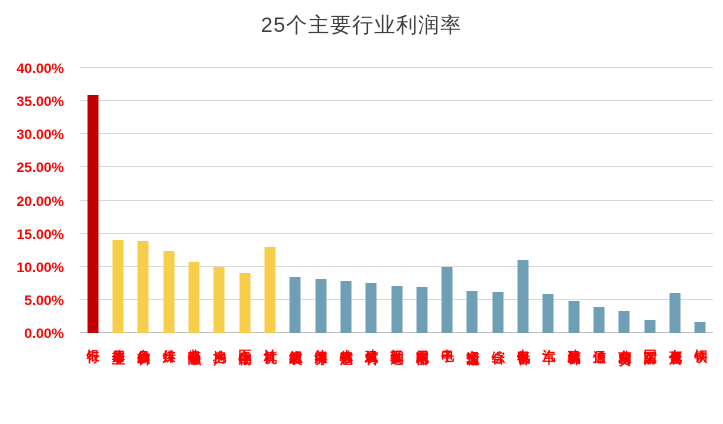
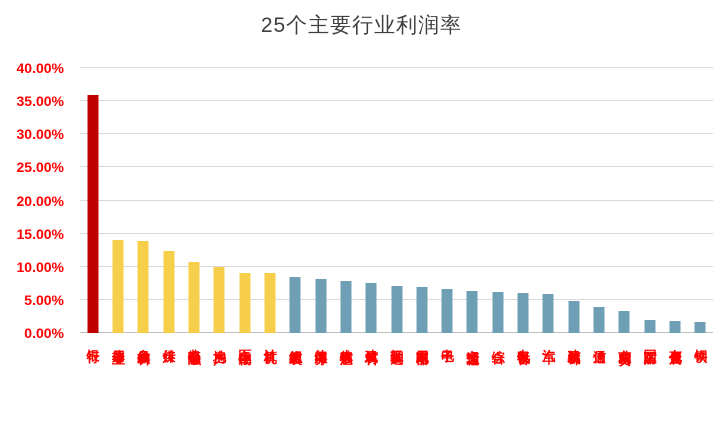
计算机: 13% -> 9%
电子: 10% -> 7%
电气设备: 11% -> 6%
有色金属: 6% -> 2%
